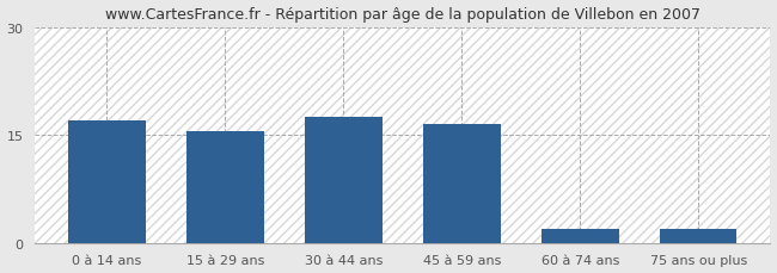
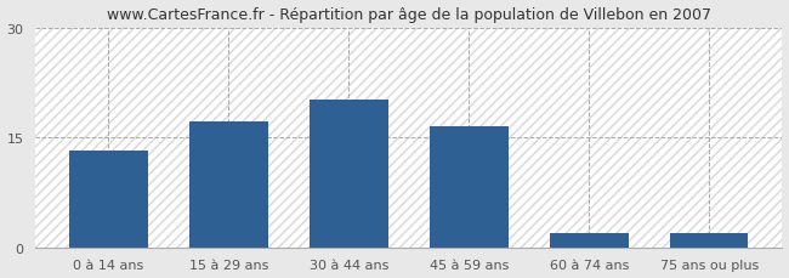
0 à 14 ans: 17.1 -> 13.2
15 à 29 ans: 15.5 -> 17.2
30 à 44 ans: 17.6 -> 20.2
